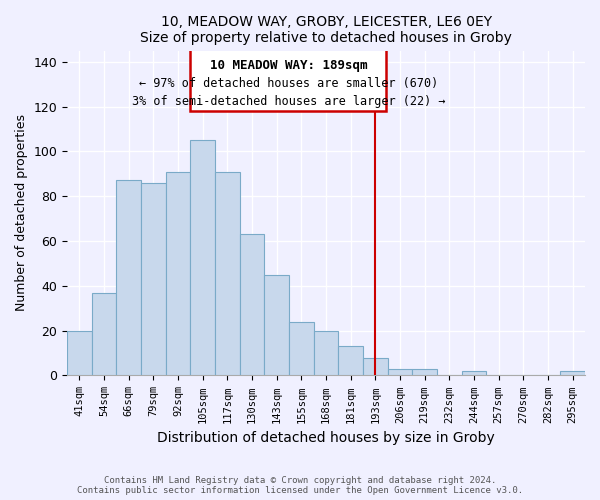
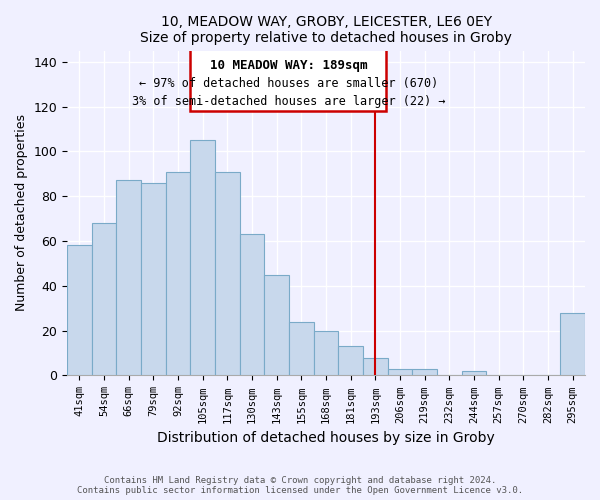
41sqm: 20 -> 58
54sqm: 37 -> 68
295sqm: 2 -> 28
